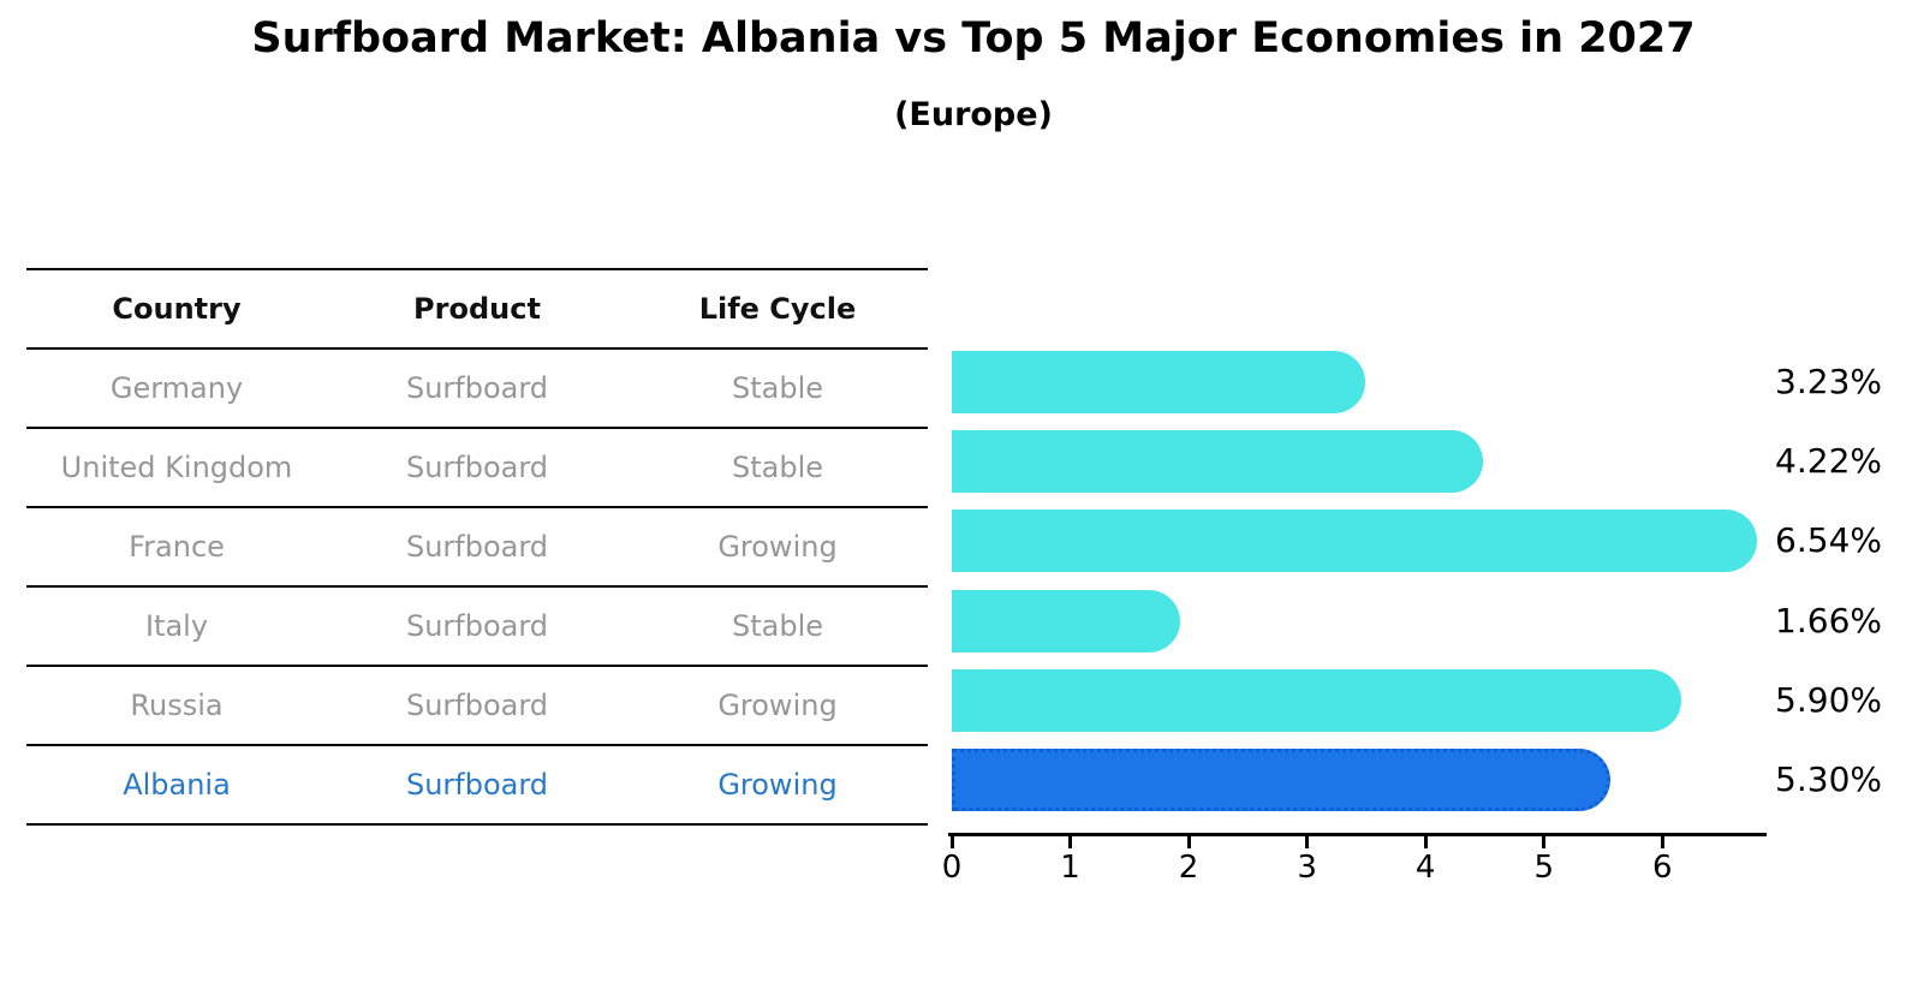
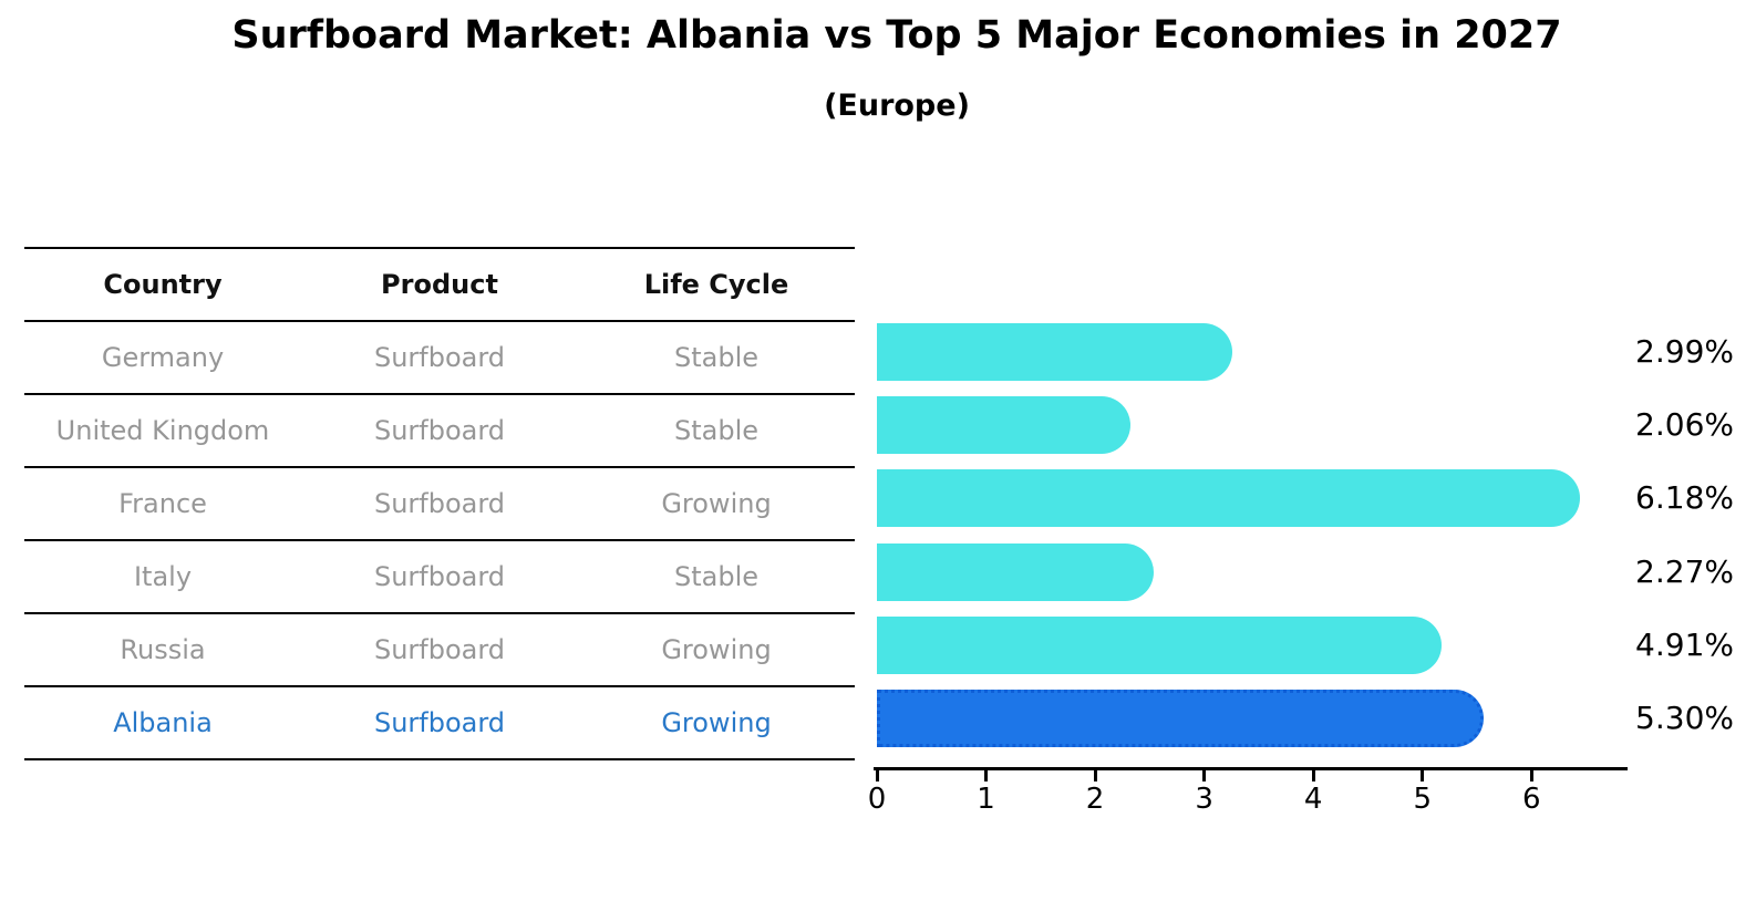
Germany: 3.23% -> 2.99%
United Kingdom: 4.22% -> 2.06%
France: 6.54% -> 6.18%
Italy: 1.66% -> 2.27%
Russia: 5.90% -> 4.91%
